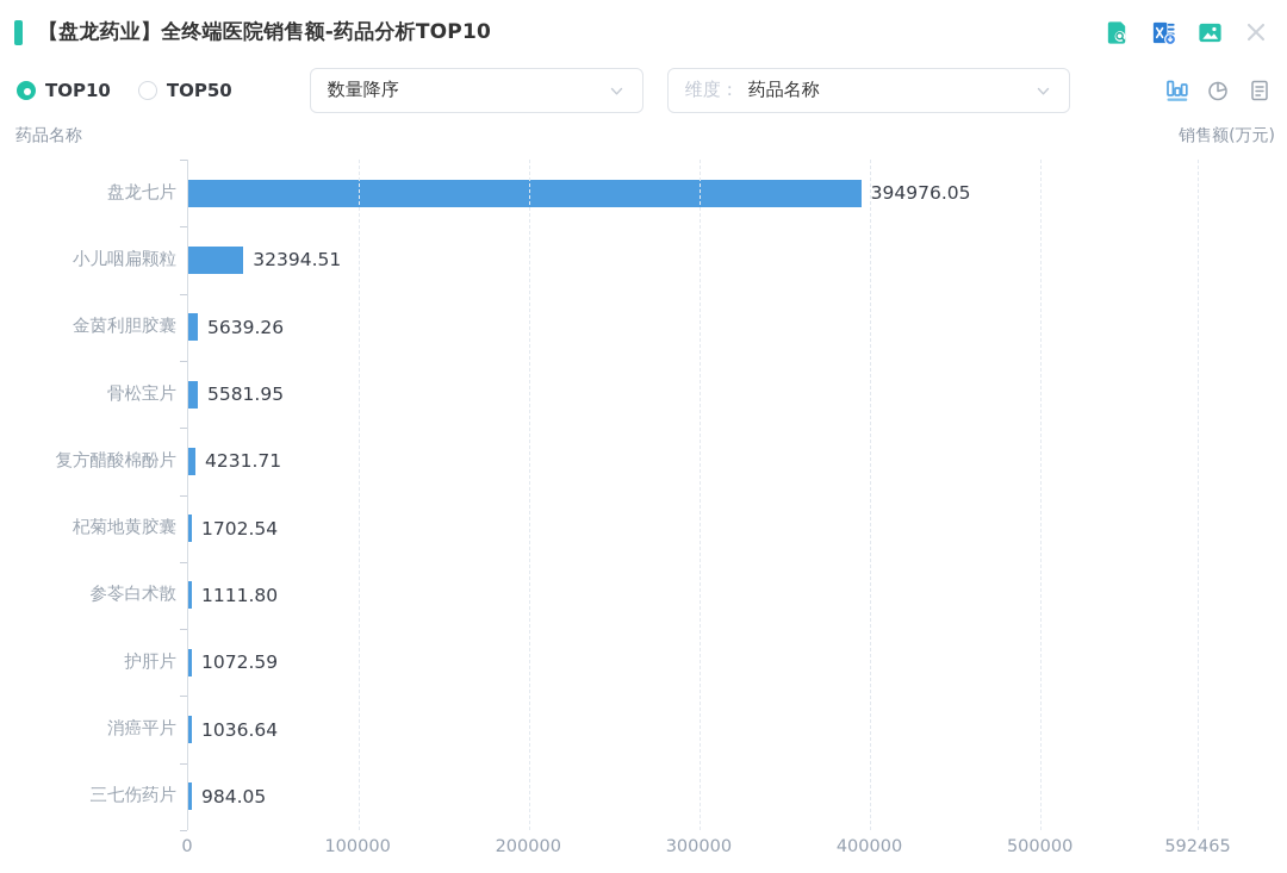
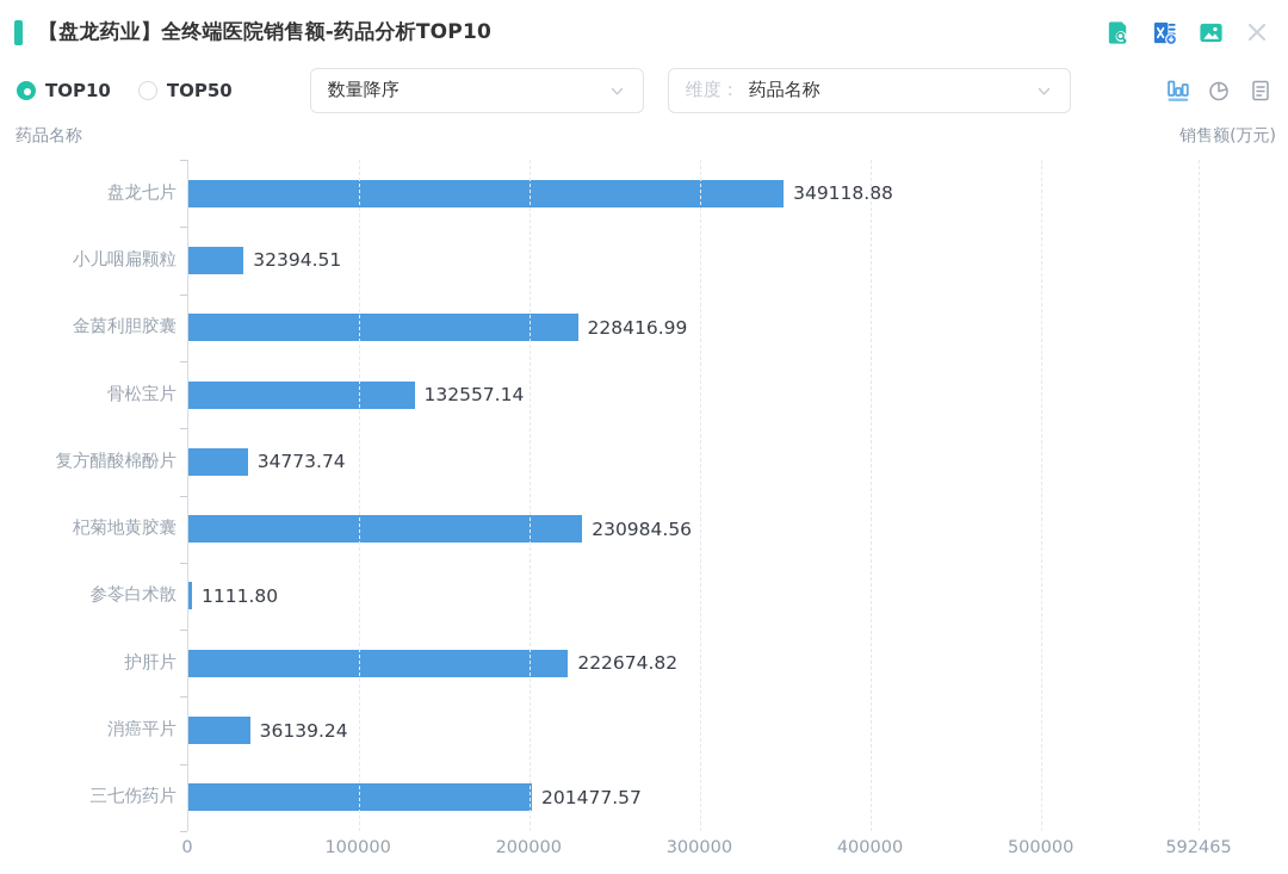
盘龙七片: 394976.05 -> 349118.88
金茵利胆胶囊: 5639.26 -> 228416.99
骨松宝片: 5581.95 -> 132557.14
复方醋酸棉酚片: 4231.71 -> 34773.74
杞菊地黄胶囊: 1702.54 -> 230984.56
护肝片: 1072.59 -> 222674.82
消癌平片: 1036.64 -> 36139.24
三七伤药片: 984.05 -> 201477.57
